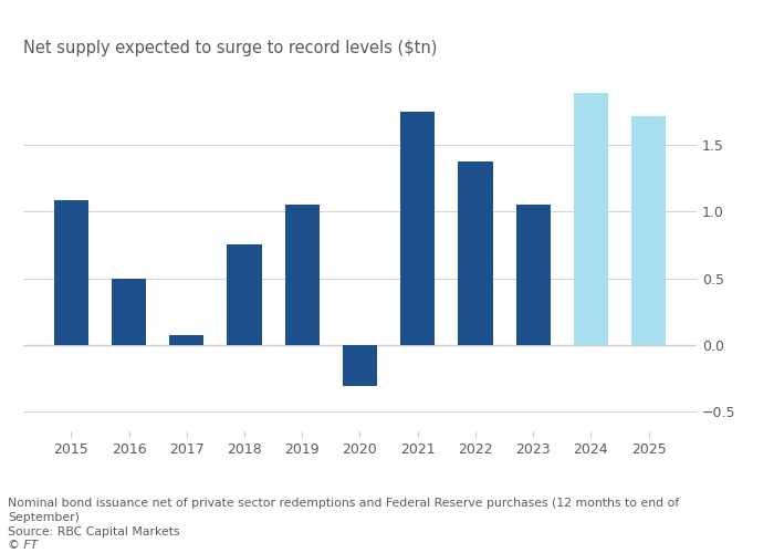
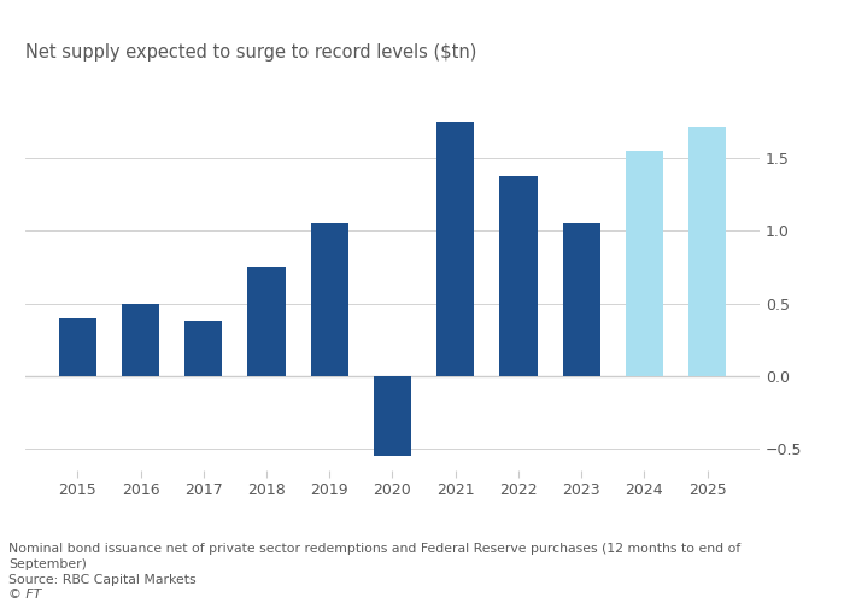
2015: 1.09 -> 0.40
2017: 0.07 -> 0.38
2020: -0.31 -> -0.55
2024: 1.89 -> 1.55
